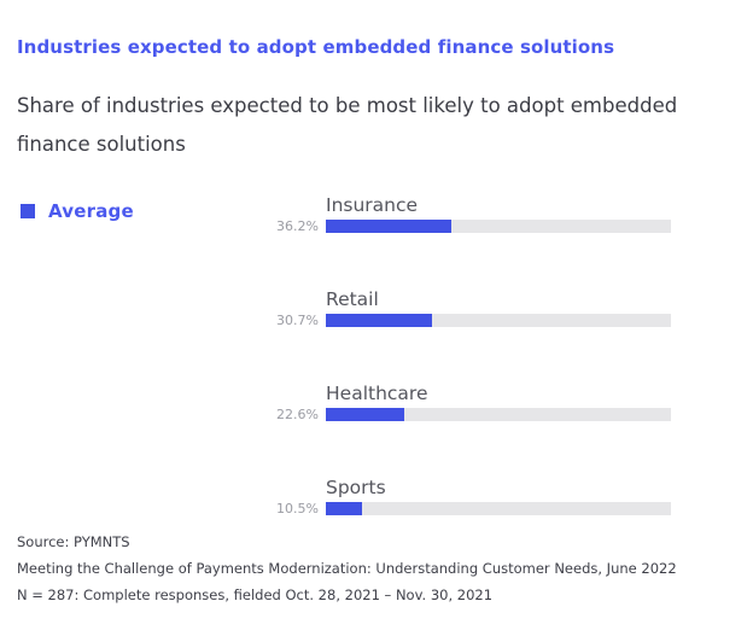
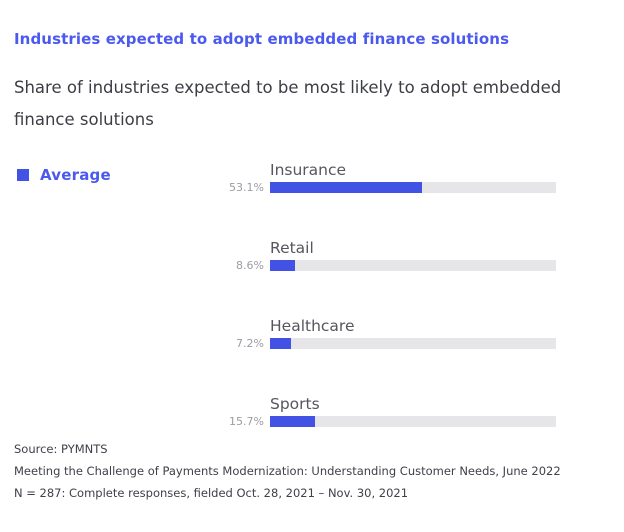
Insurance: 36.2% -> 53.1%
Retail: 30.7% -> 8.6%
Healthcare: 22.6% -> 7.2%
Sports: 10.5% -> 15.7%
